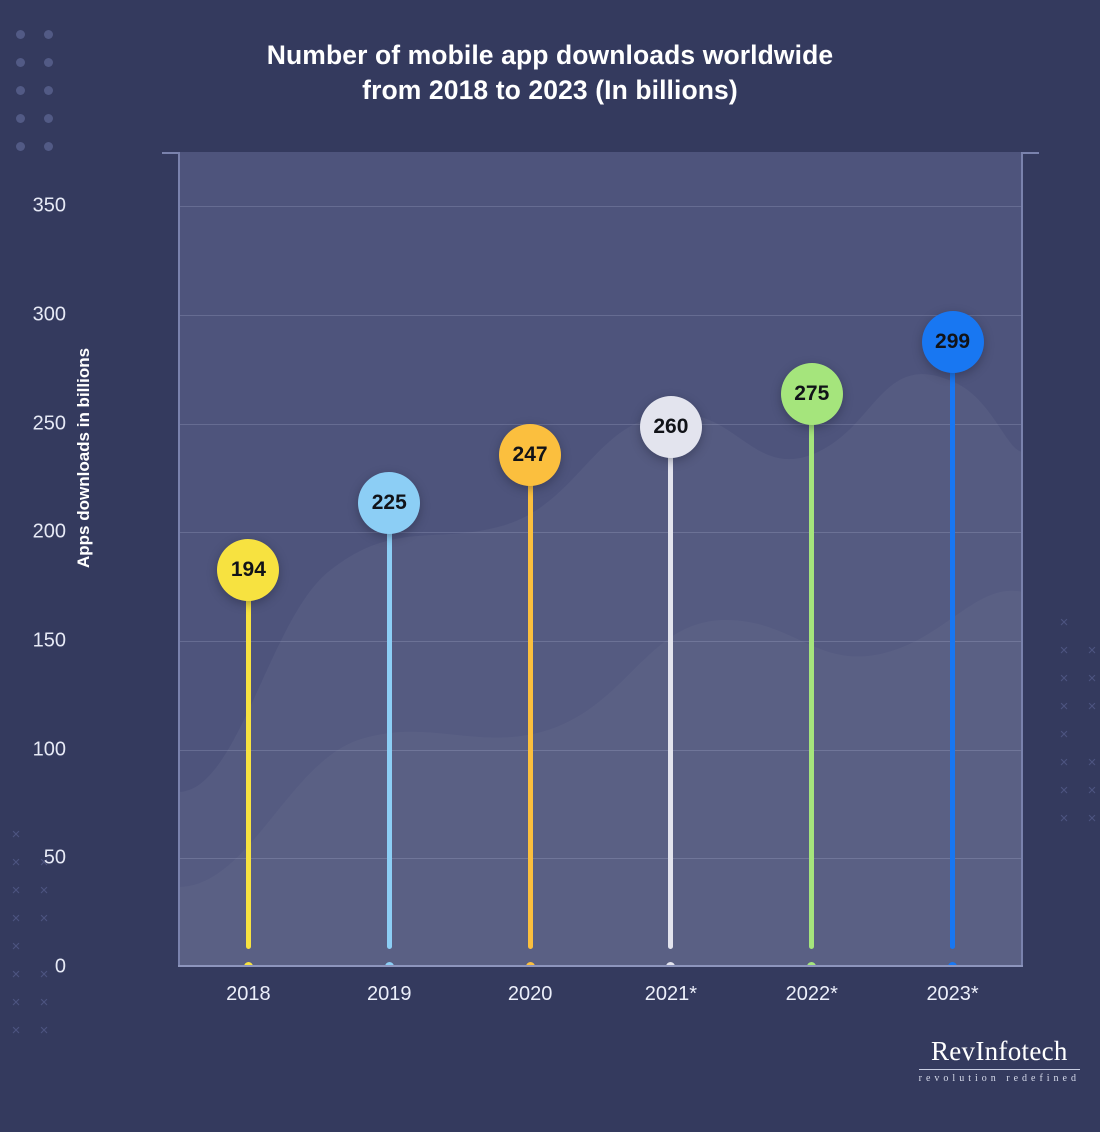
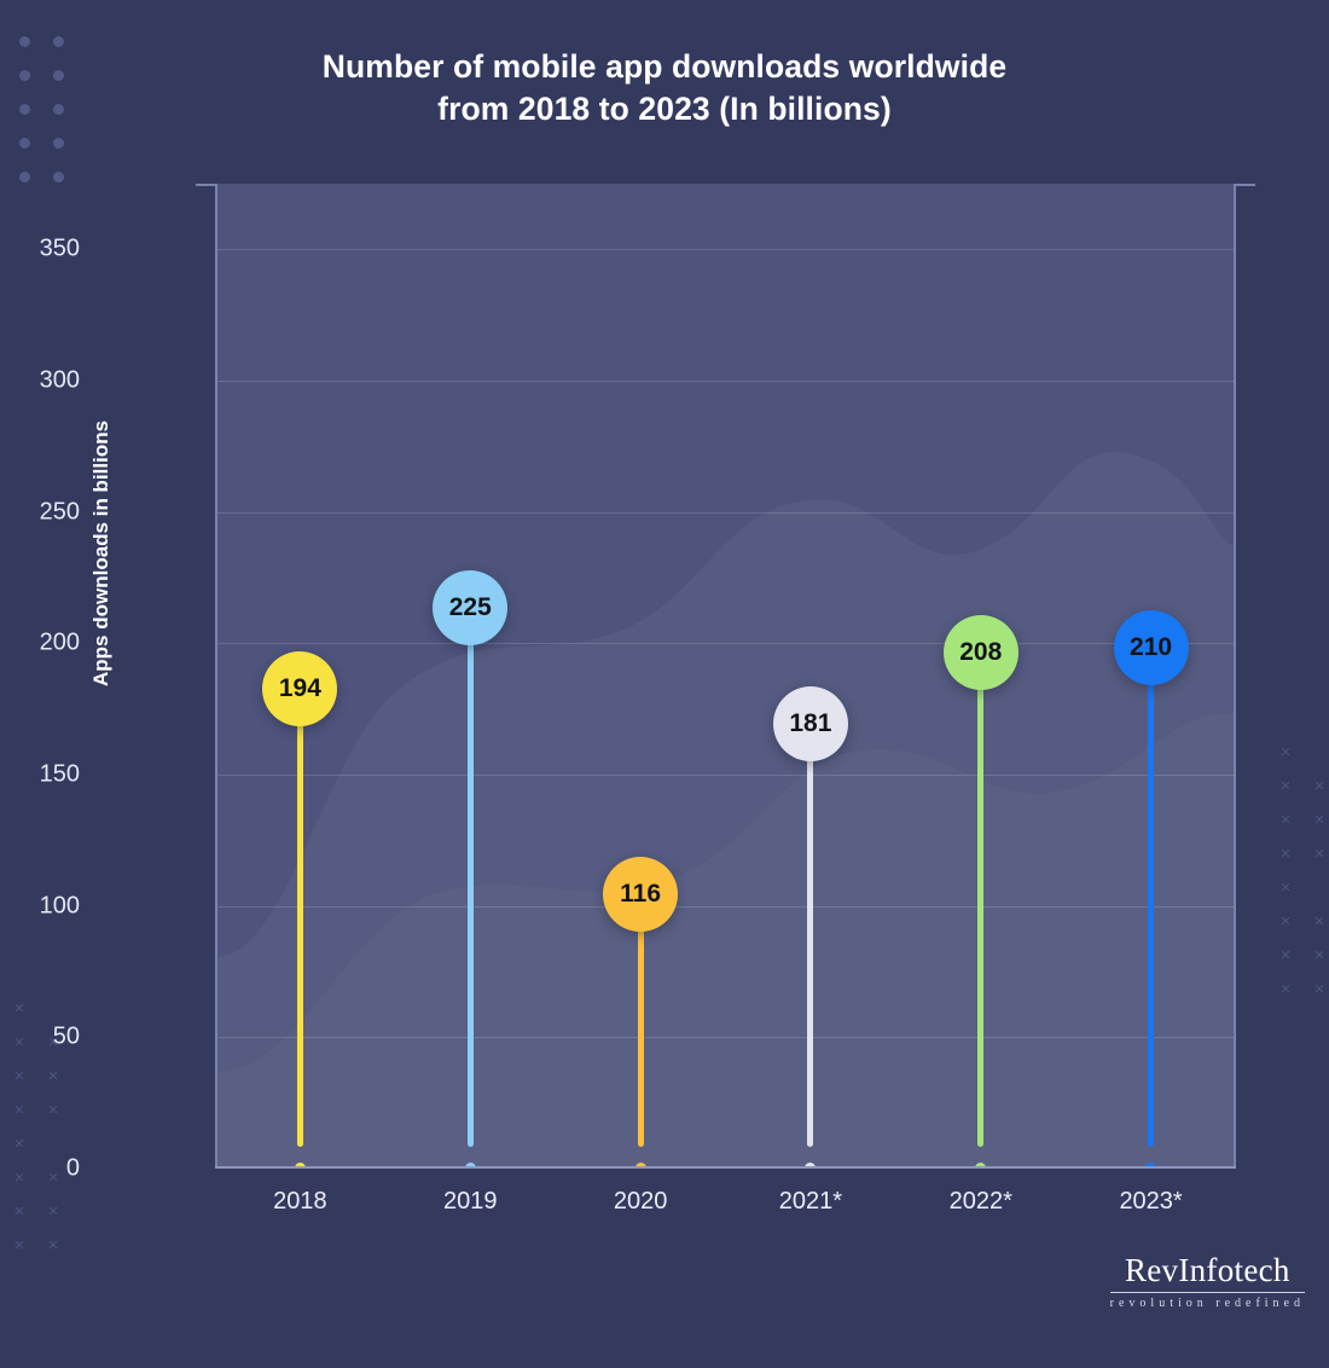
2020: 247 -> 116
2021*: 260 -> 181
2022*: 275 -> 208
2023*: 299 -> 210
